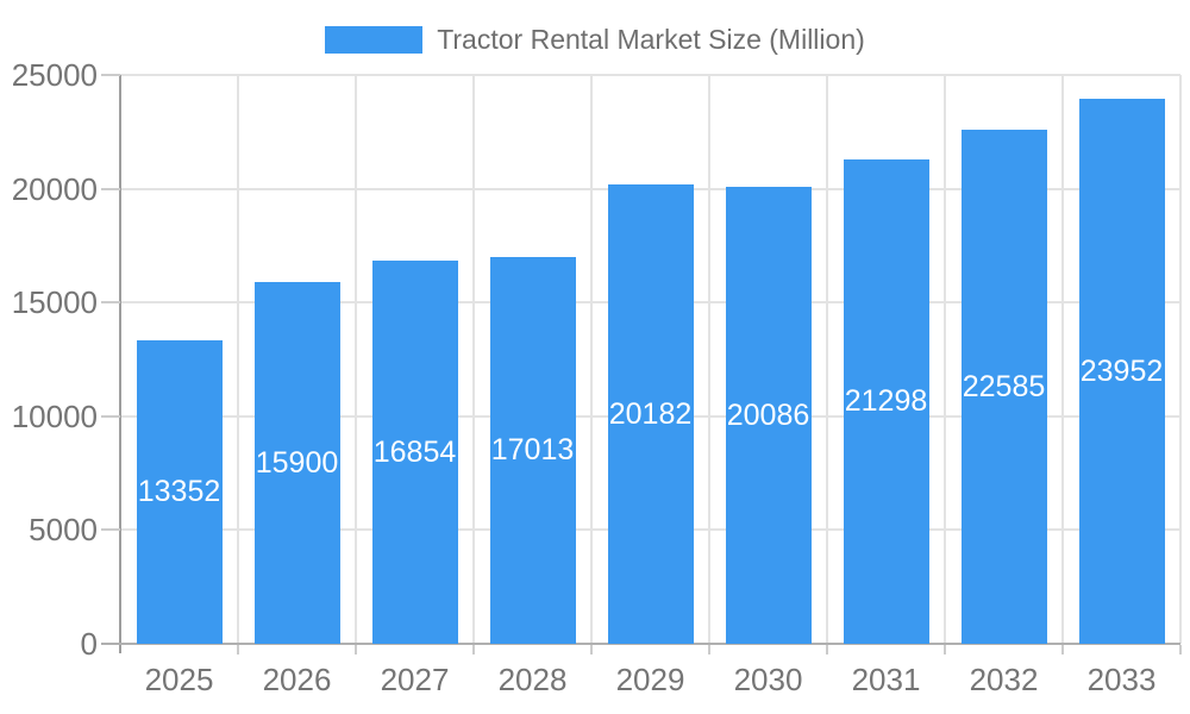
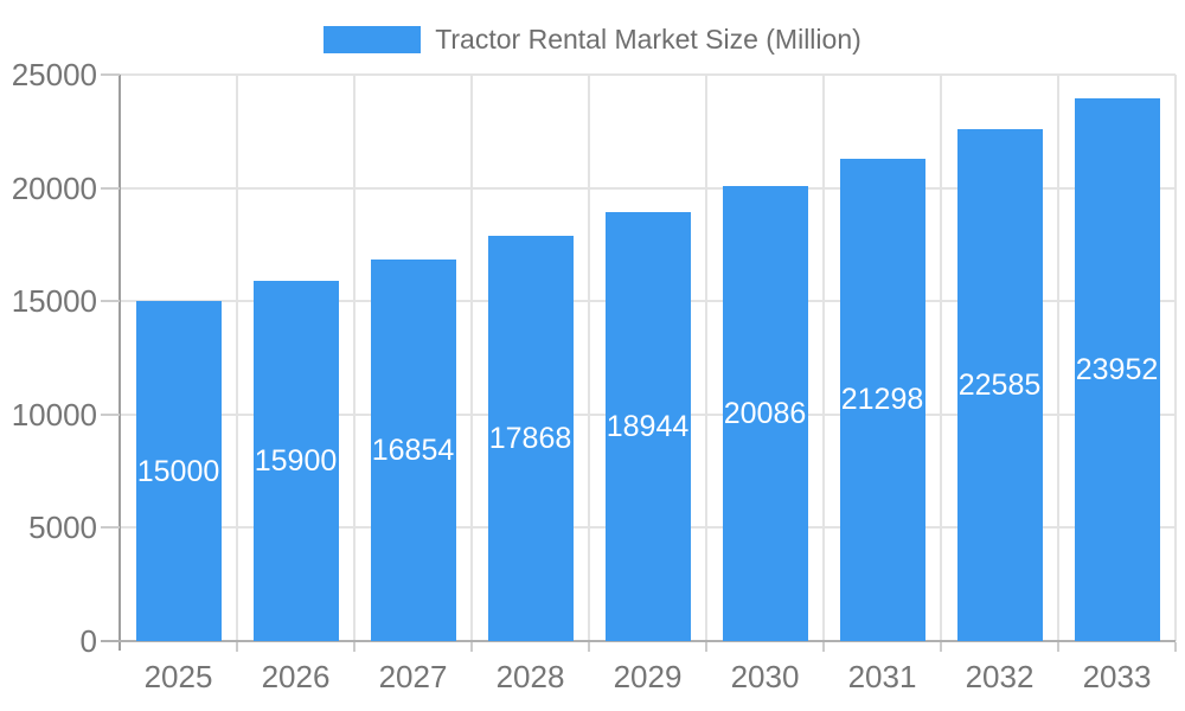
2025: 13352 -> 15000
2028: 17013 -> 17868
2029: 20182 -> 18944
